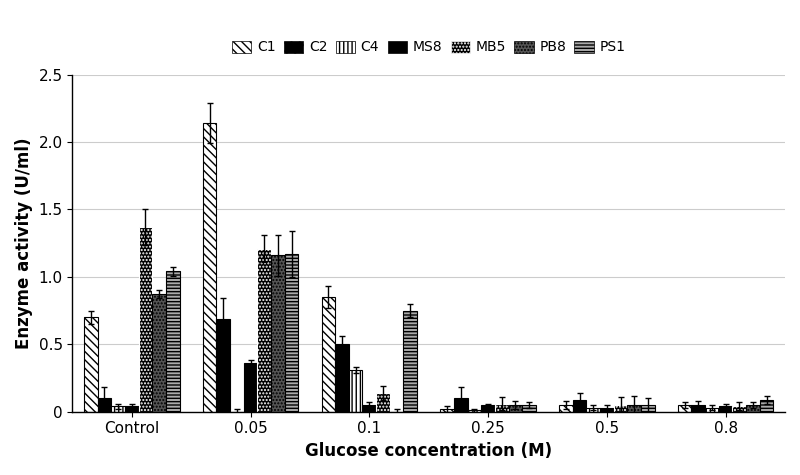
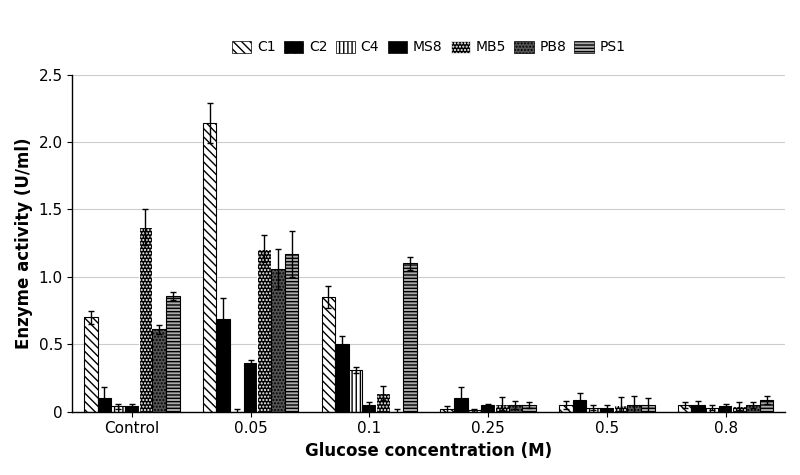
PB8/Control: 0.87 -> 0.61
PS1/Control: 1.04 -> 0.86
PB8/0.05: 1.16 -> 1.06
PS1/0.1: 0.75 -> 1.10
